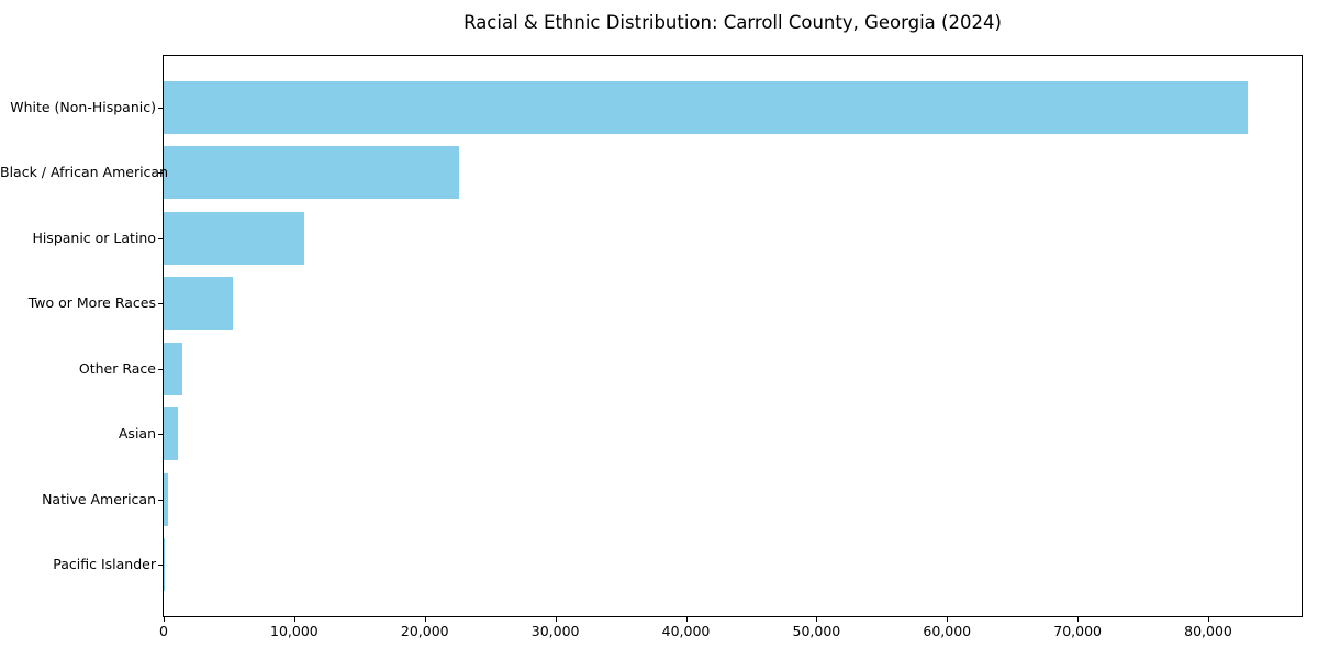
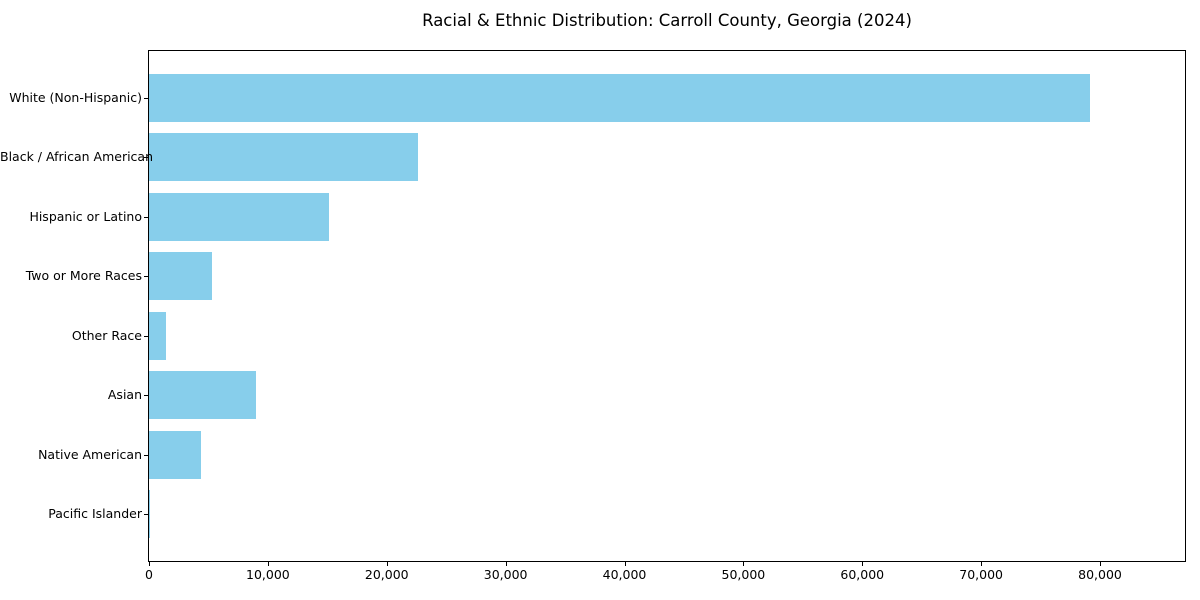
White (Non-Hispanic): 83000 -> 79200
Hispanic or Latino: 10800 -> 15100
Asian: 1100 -> 9000
Native American: 300 -> 4400
